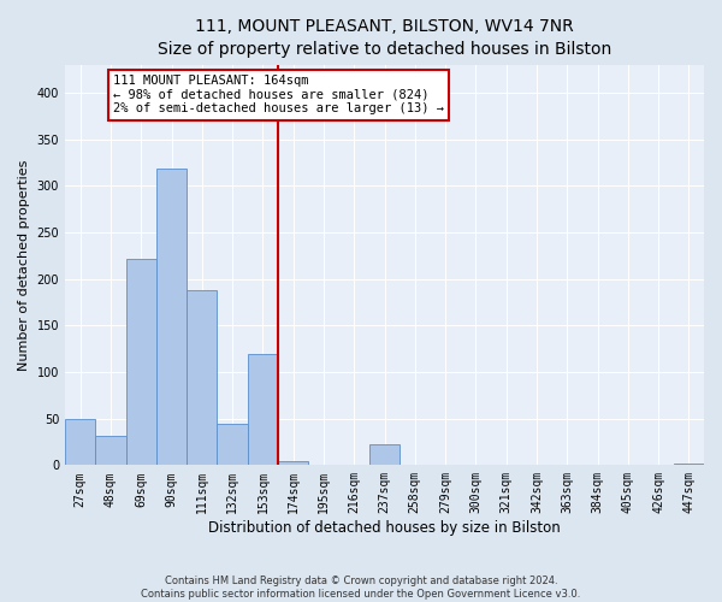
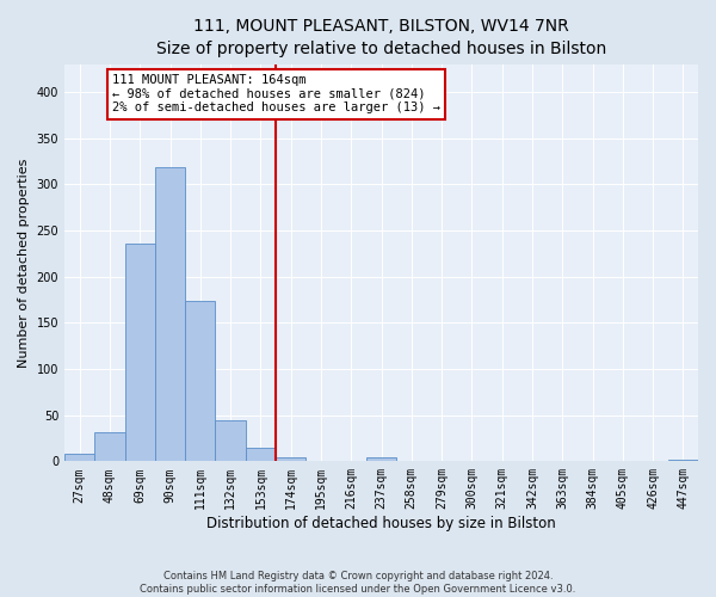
27sqm: 50 -> 8
69sqm: 222 -> 236
111sqm: 188 -> 174
153sqm: 120 -> 15
237sqm: 22 -> 4
